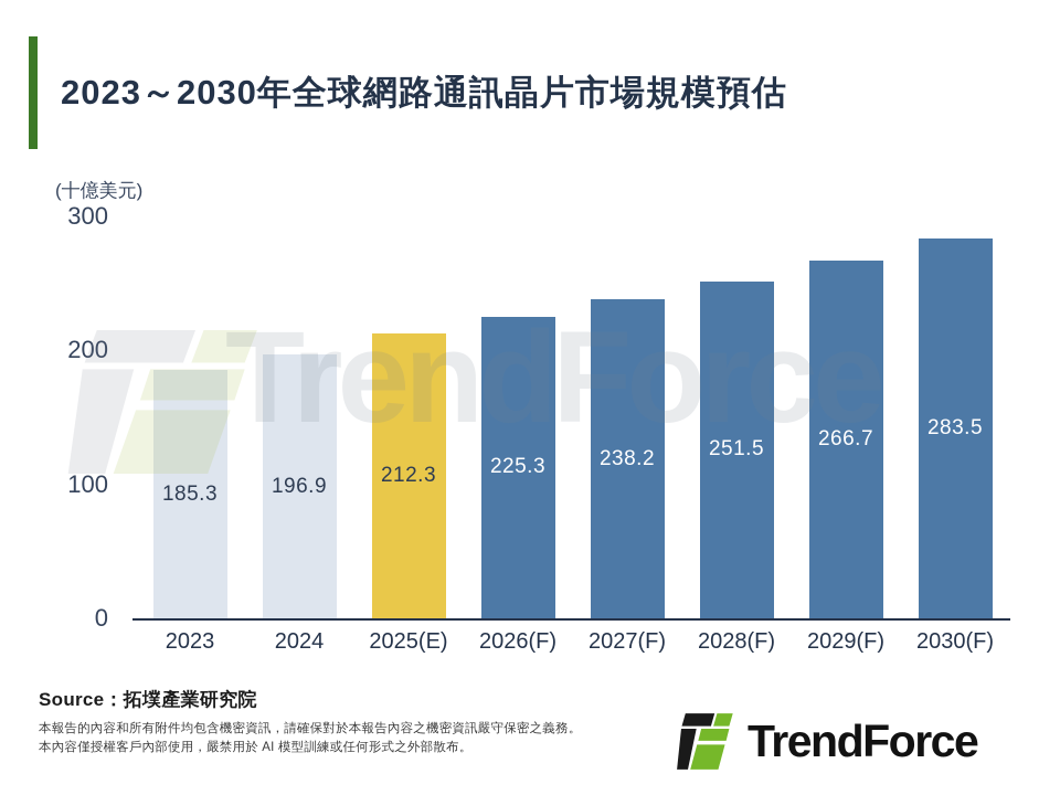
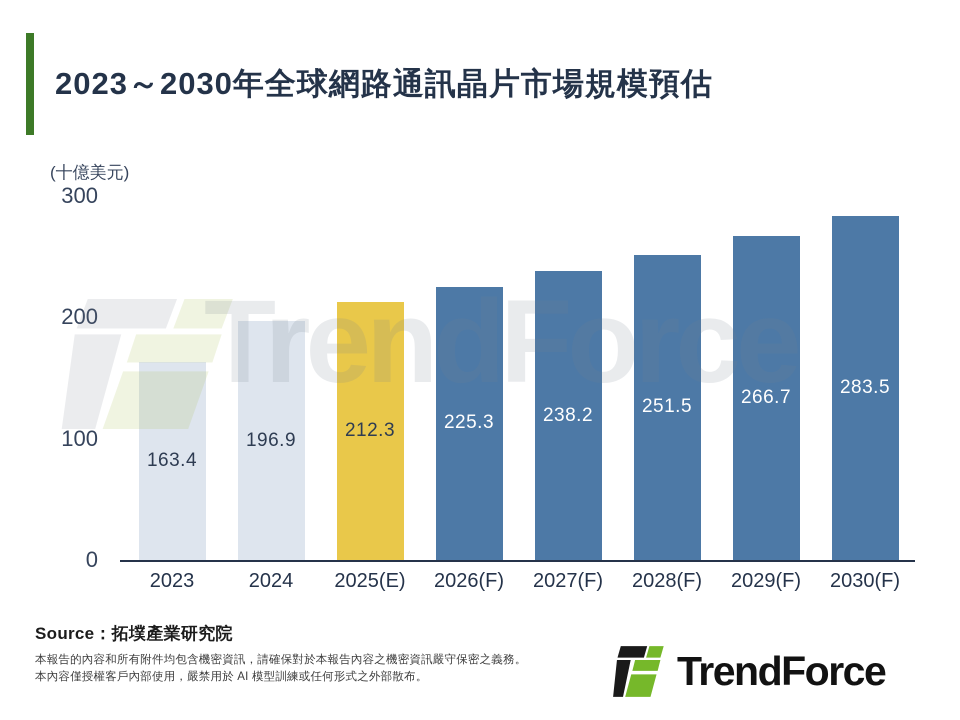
2023: 185.3 -> 163.4
